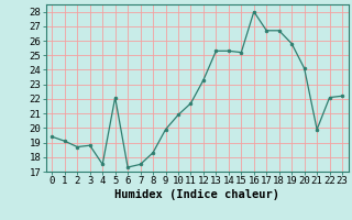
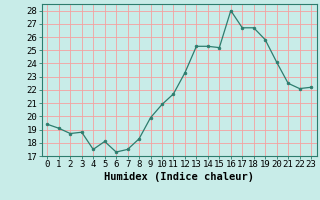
5: 22.1 -> 18.1
21: 19.9 -> 22.5
